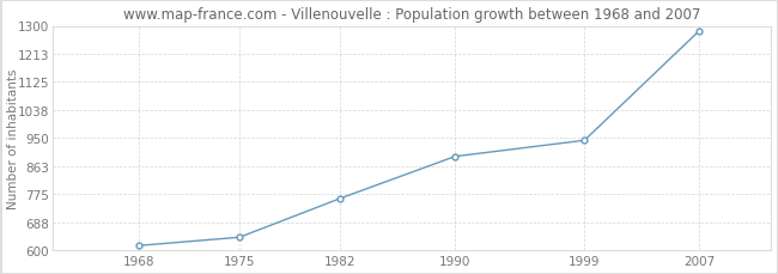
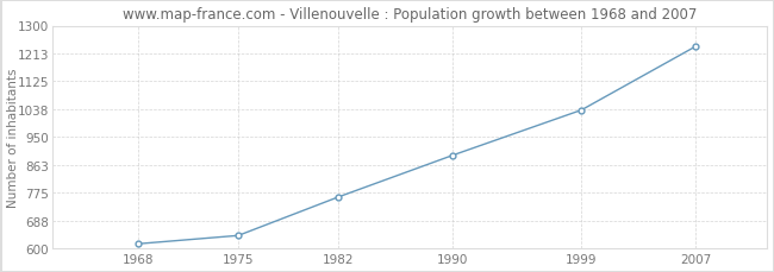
1999: 943 -> 1035
2007: 1285 -> 1235
